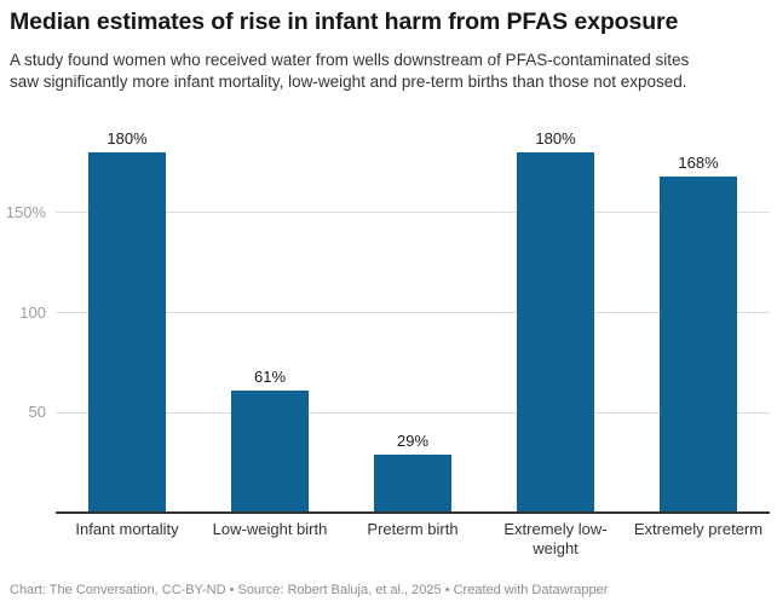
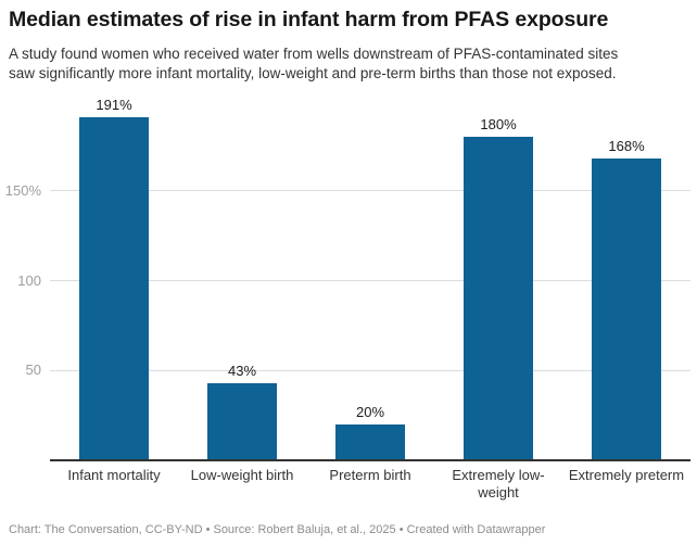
Infant mortality: 180% -> 191%
Low-weight birth: 61% -> 43%
Preterm birth: 29% -> 20%
